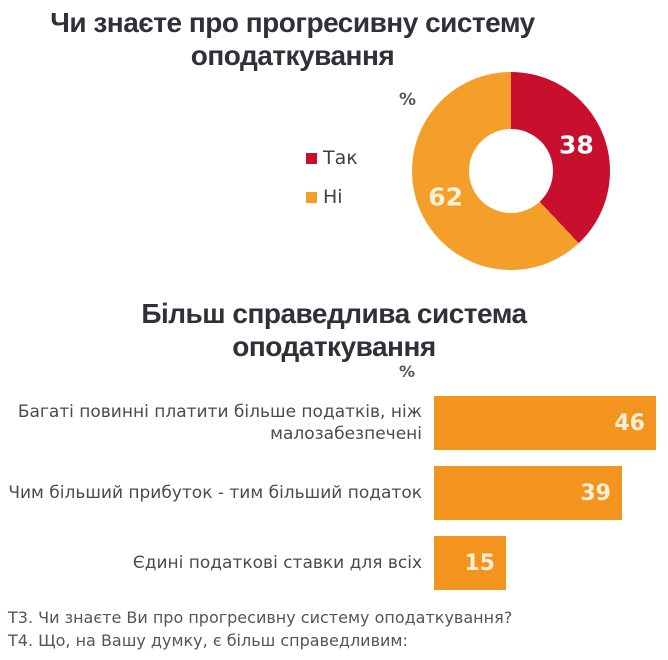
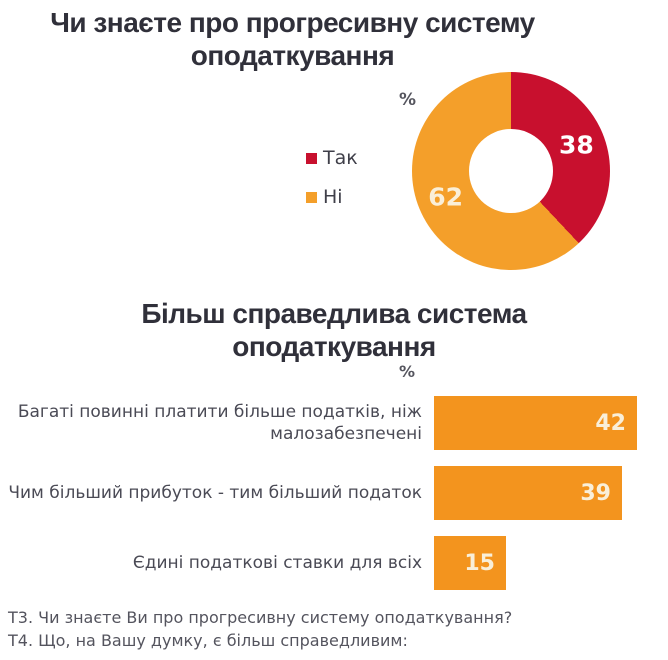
Більш справедлива система оподаткування/Багаті повинні платити більше податків, ніж малозабезпечені: 46 -> 42
